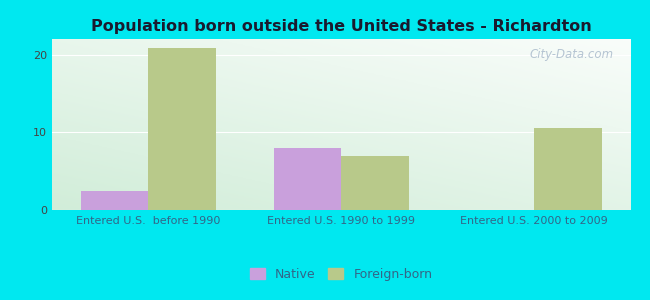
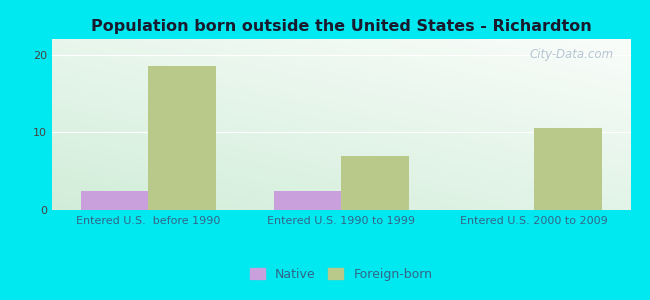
Foreign-born/Entered U.S. before 1990: 20.8 -> 18.5
Native/Entered U.S. 1990 to 1999: 8.0 -> 2.5
